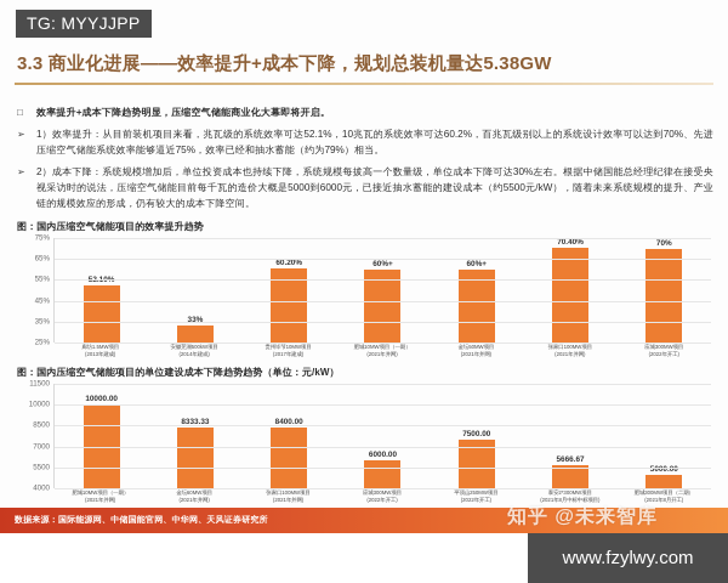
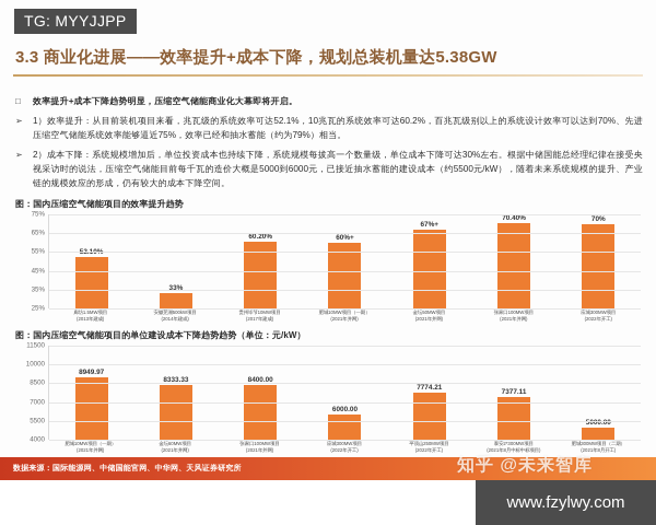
图：国内压缩空气储能项目的效率提升趋势/金坛50MW项目 (2021年并网): 60 -> 67
图：国内压缩空气储能项目的单位建设成本下降趋势趋势（单位：元/kW）/肥城10MW项目（一期） (2021年并网): 10000.00 -> 8949.97
图：国内压缩空气储能项目的单位建设成本下降趋势趋势（单位：元/kW）/平顶山250MW项目 (2022年开工): 7500.00 -> 7774.21
图：国内压缩空气储能项目的单位建设成本下降趋势趋势（单位：元/kW）/泰安2*300MW项目 (2021年8月中标中标项目): 5666.67 -> 7377.11
